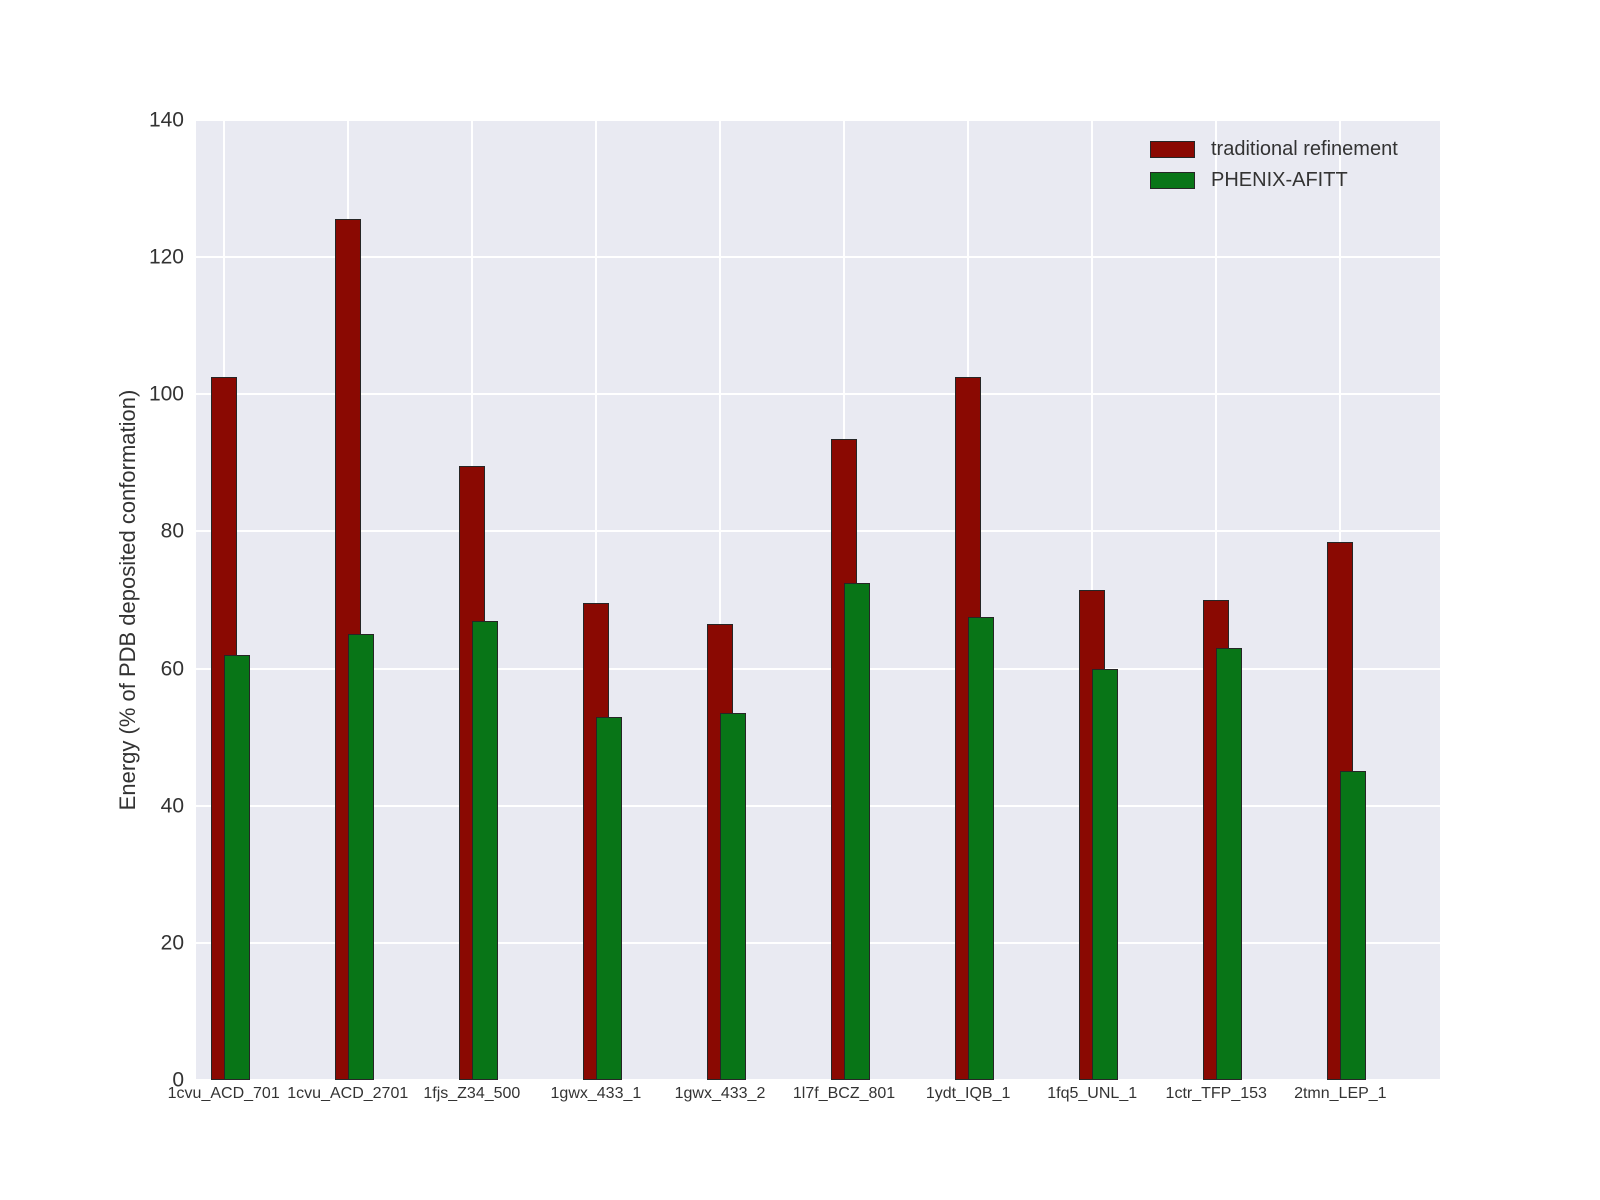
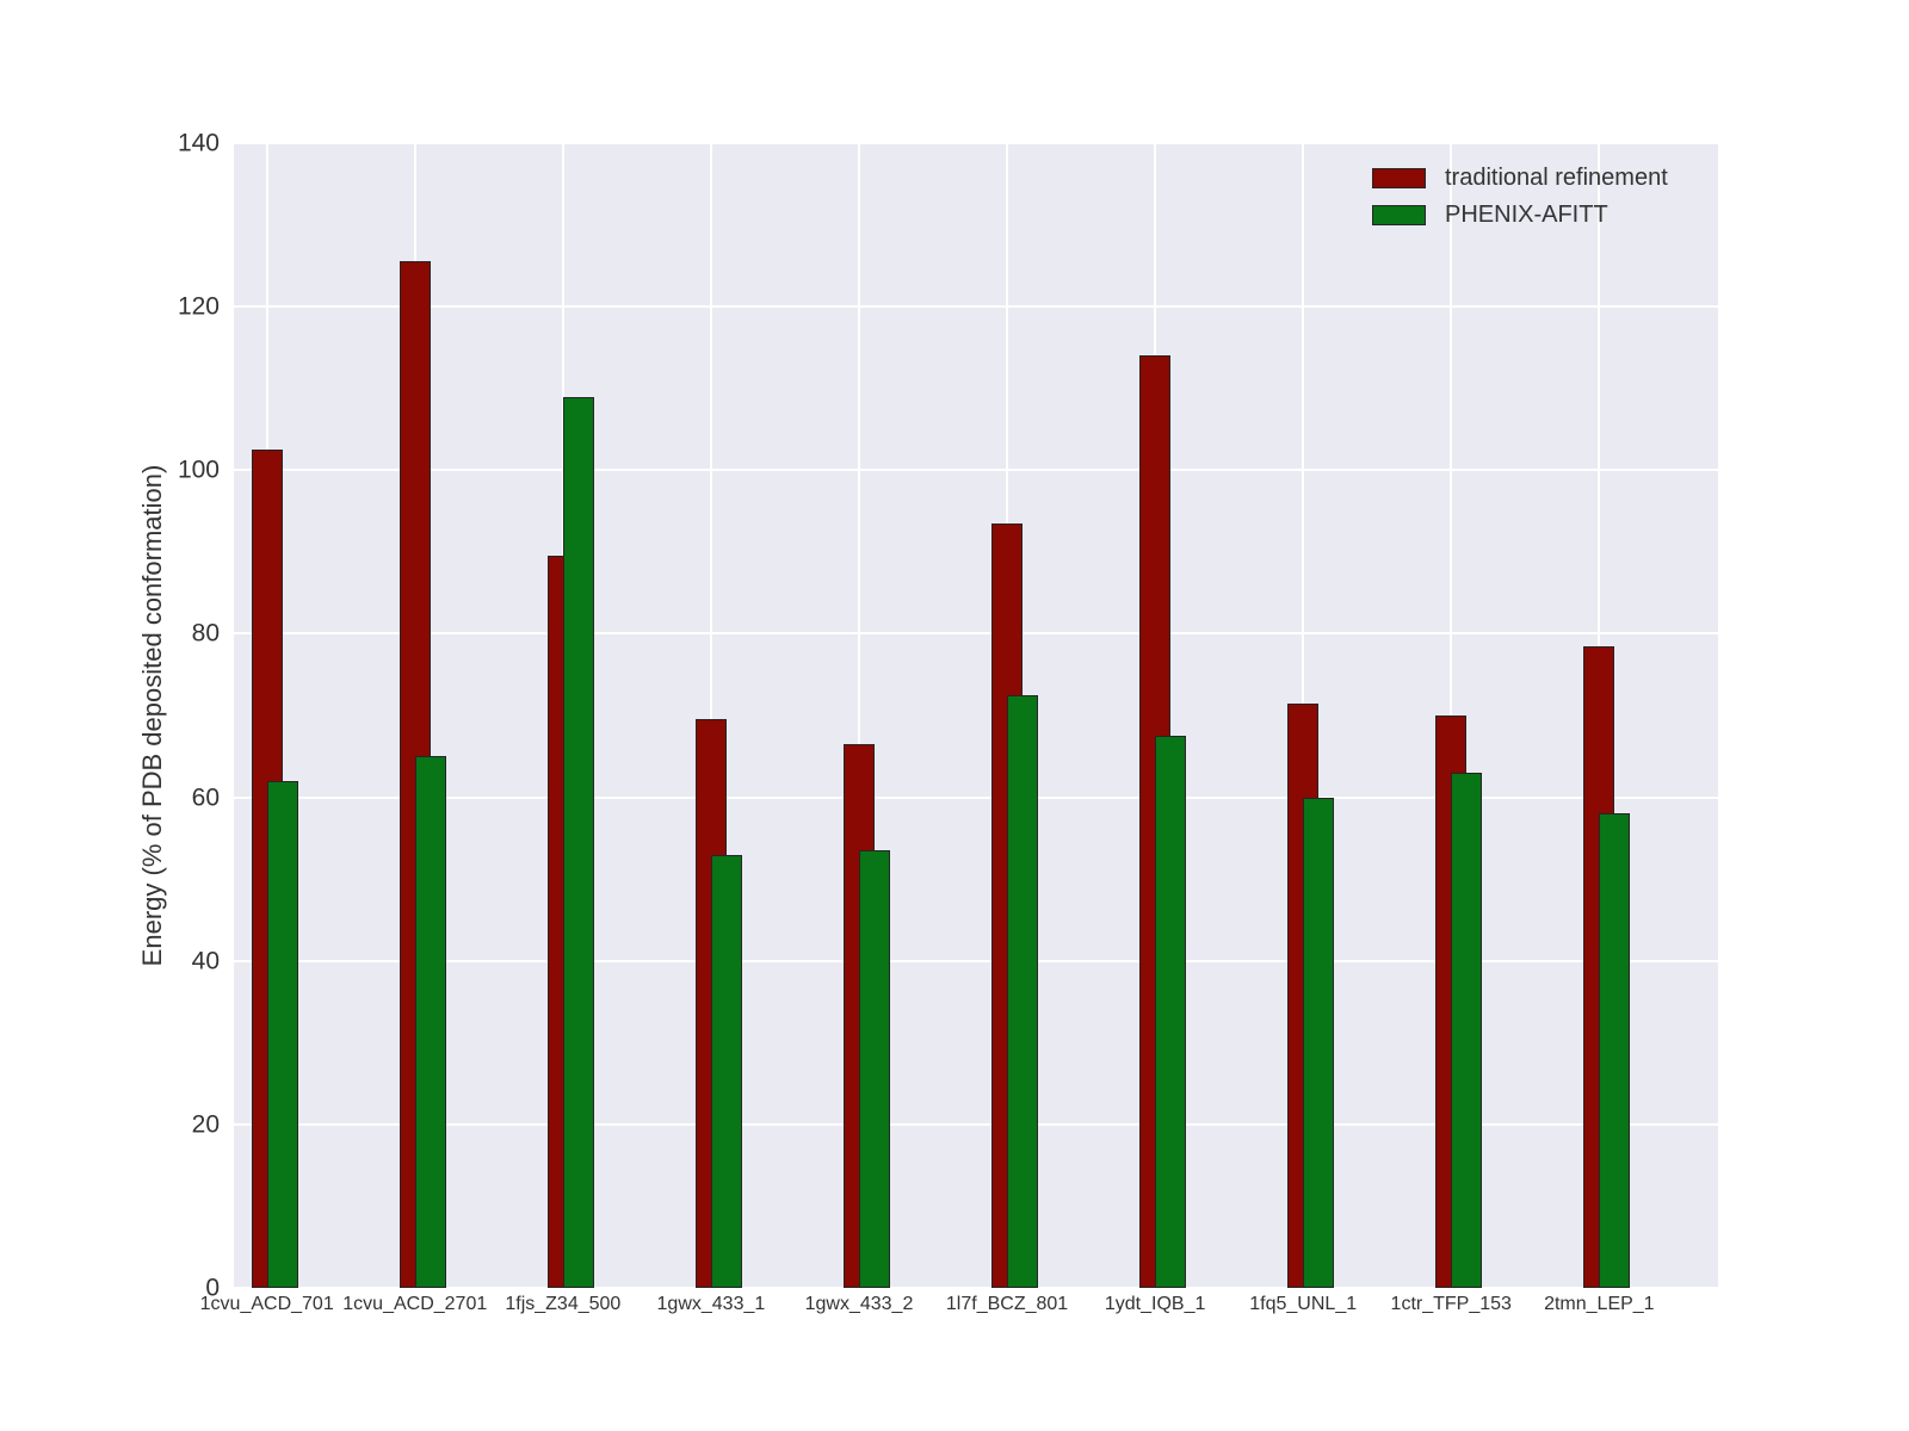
PHENIX-AFITT/1fjs_Z34_500: 67 -> 109
traditional refinement/1ydt_IQB_1: 102 -> 114
PHENIX-AFITT/2tmn_LEP_1: 45 -> 58
